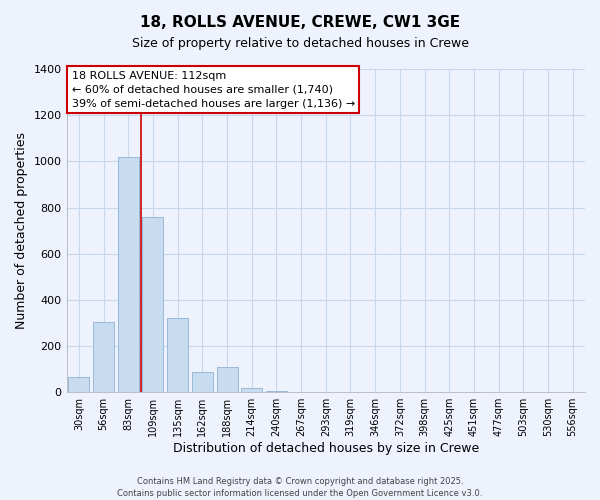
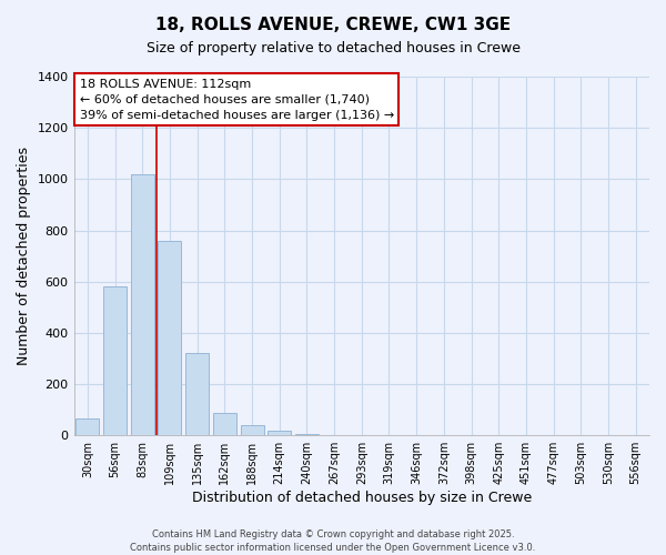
56sqm: 305 -> 580
188sqm: 110 -> 40
